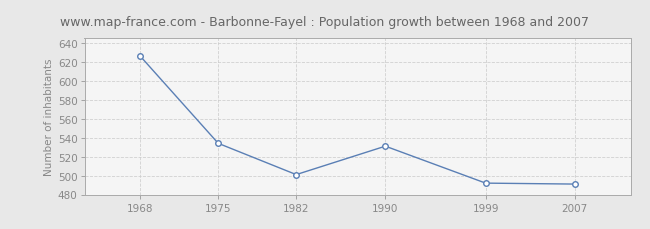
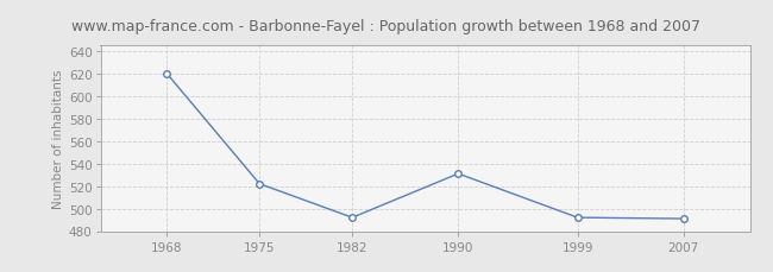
1968: 626 -> 620
1975: 534 -> 522
1982: 501 -> 492
